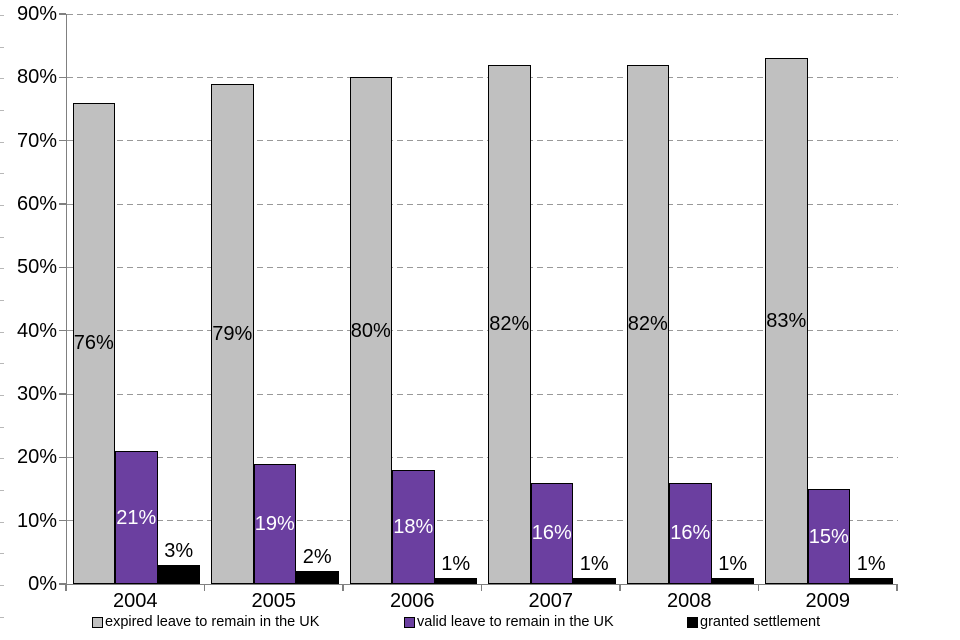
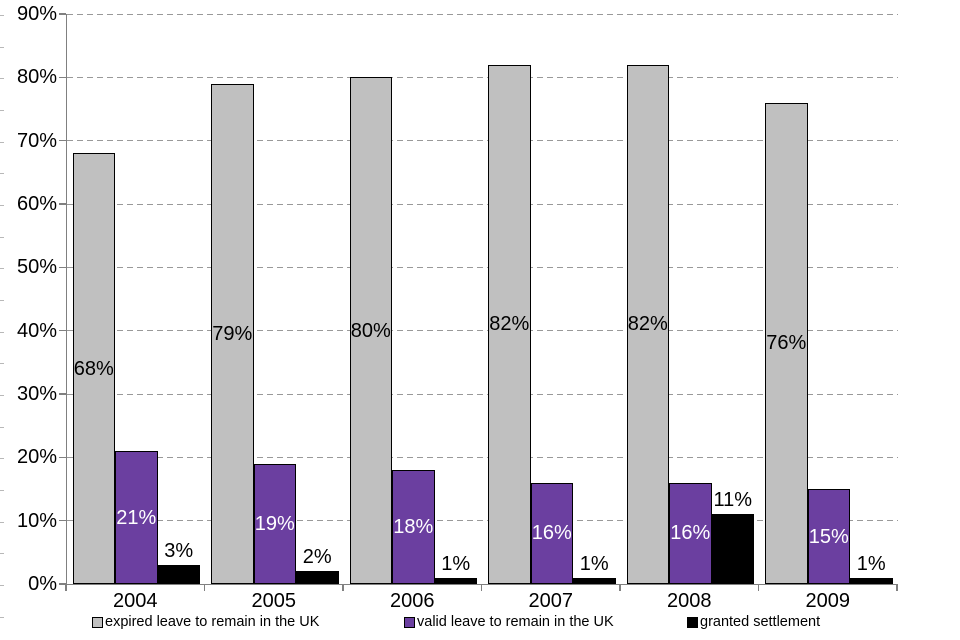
expired leave to remain in the UK/2004: 76% -> 68%
granted settlement/2008: 1% -> 11%
expired leave to remain in the UK/2009: 83% -> 76%
